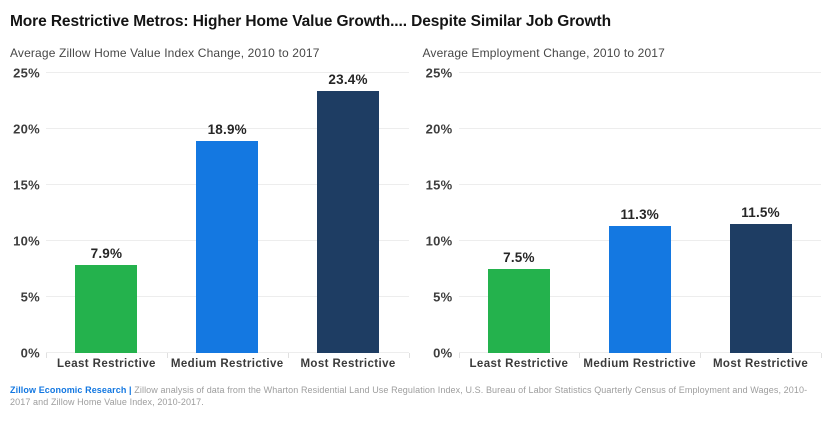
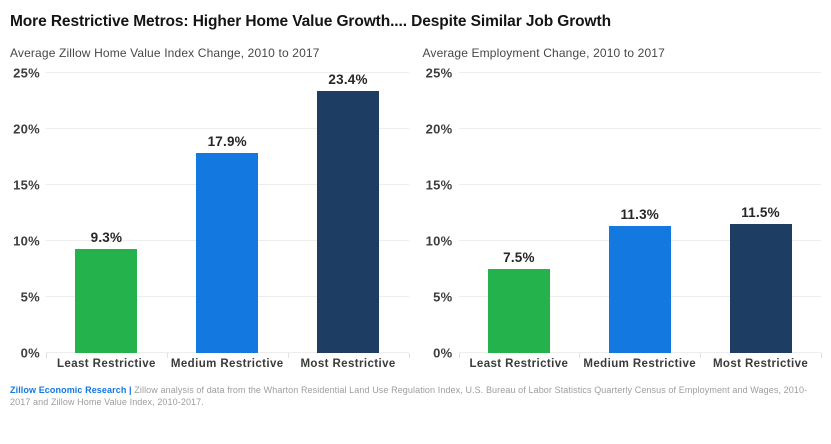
Average Zillow Home Value Index Change, 2010 to 2017/Least Restrictive: 7.9% -> 9.3%
Average Zillow Home Value Index Change, 2010 to 2017/Medium Restrictive: 18.9% -> 17.9%
